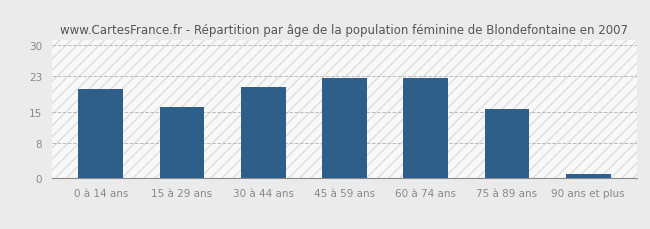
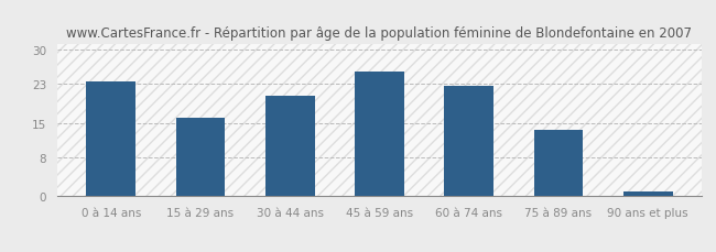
0 à 14 ans: 20.0 -> 23.5
45 à 59 ans: 22.5 -> 25.5
75 à 89 ans: 15.5 -> 13.5
